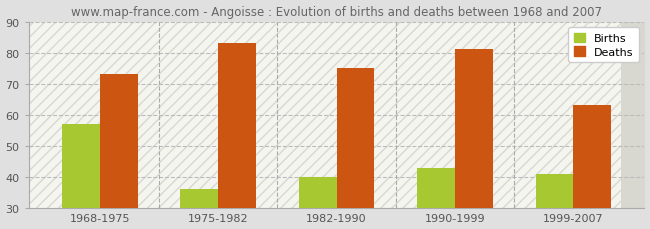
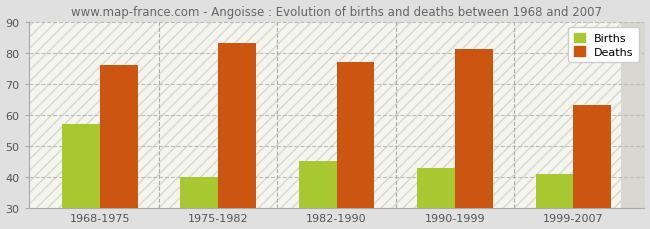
Deaths/1968-1975: 73 -> 76
Births/1975-1982: 36 -> 40
Births/1982-1990: 40 -> 45
Deaths/1982-1990: 75 -> 77
